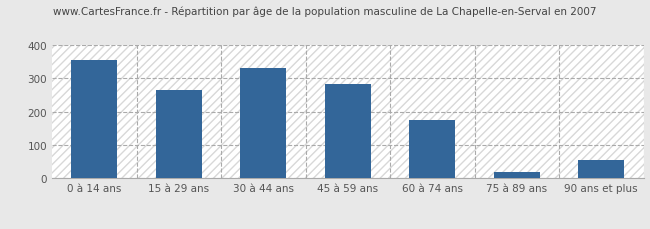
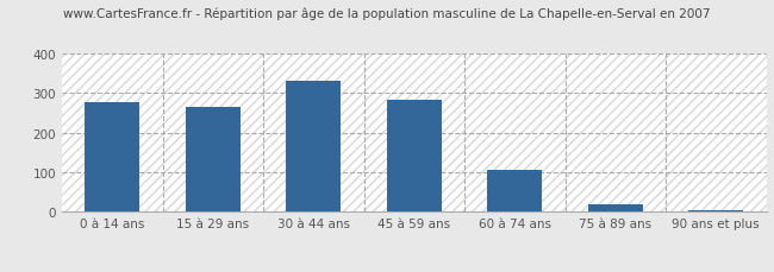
0 à 14 ans: 355 -> 278
60 à 74 ans: 175 -> 107
90 ans et plus: 55 -> 5
